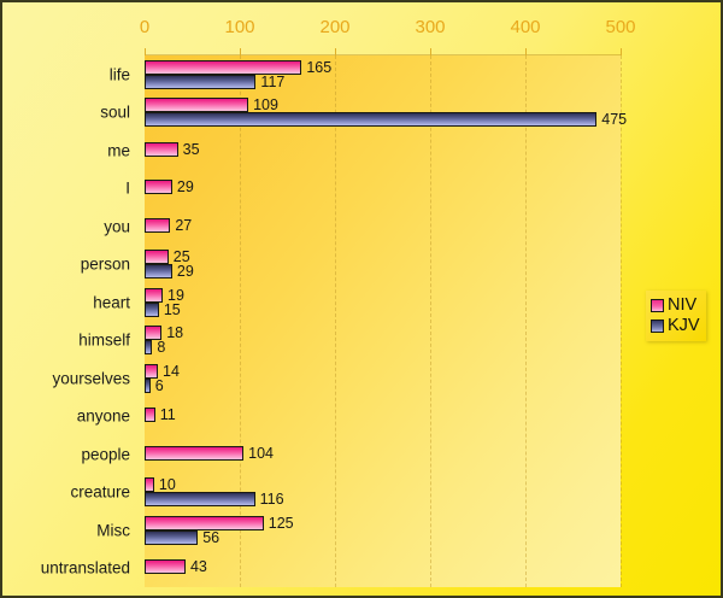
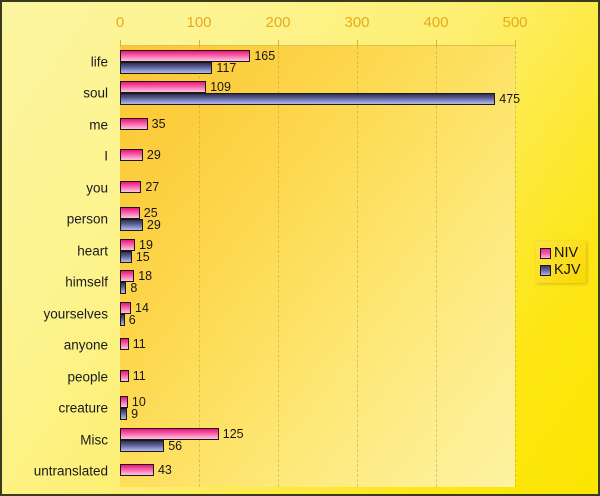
NIV/people: 104 -> 11
KJV/creature: 116 -> 9
